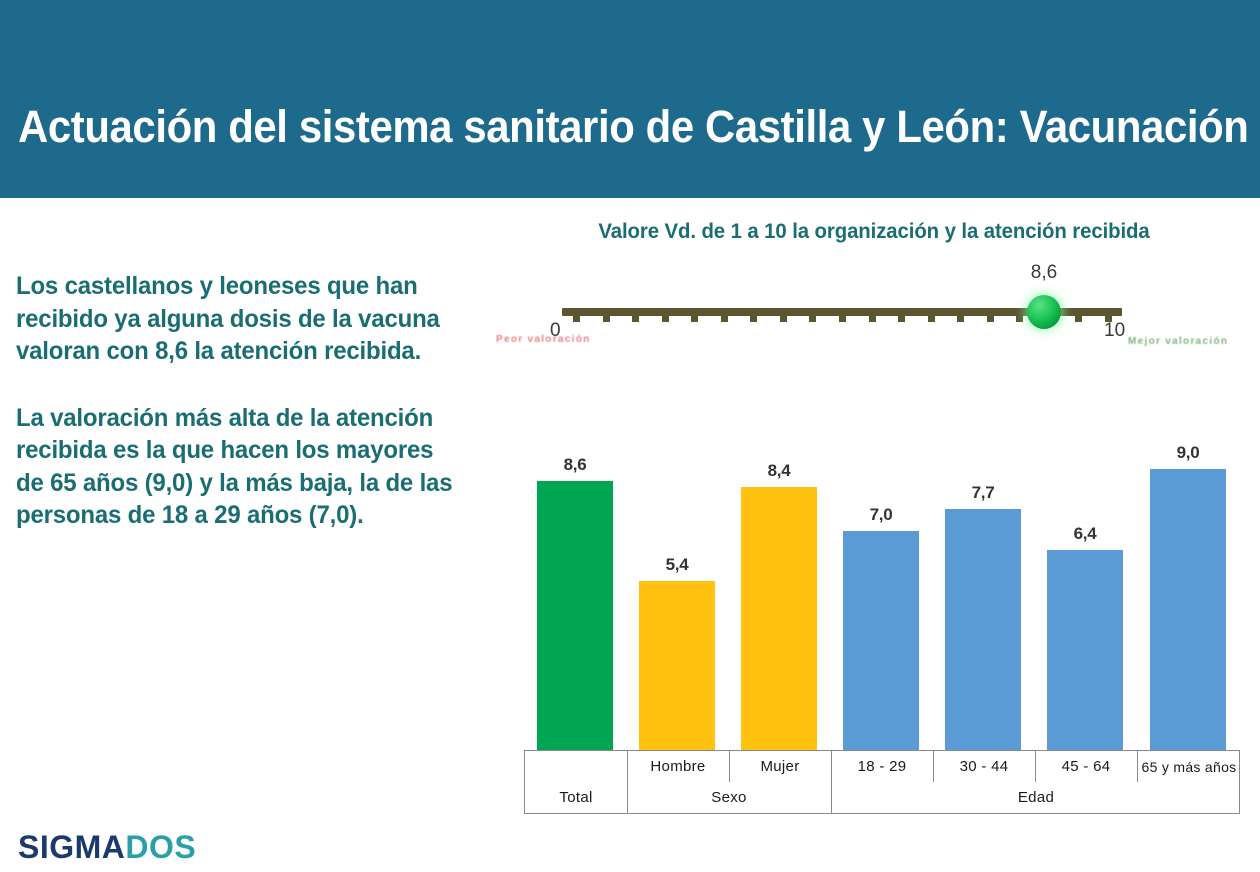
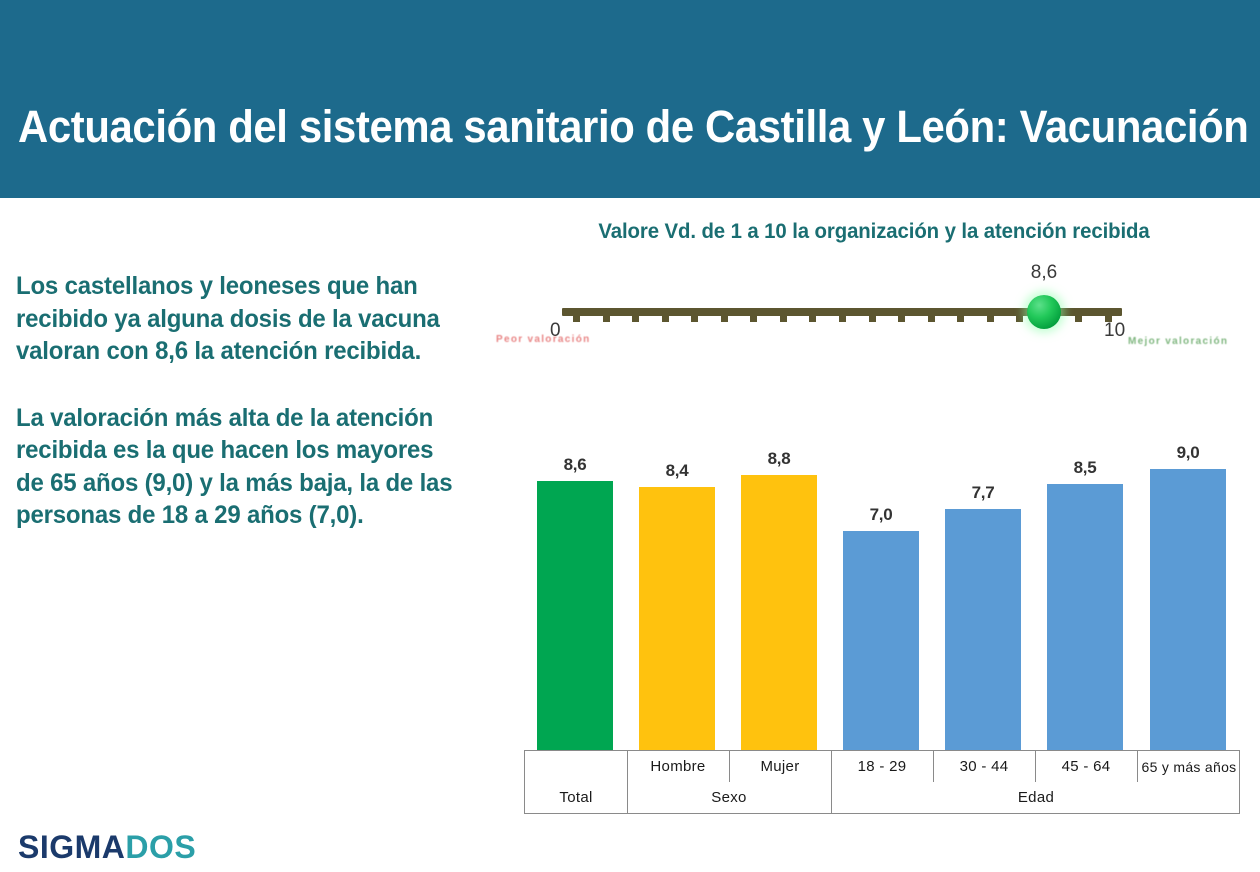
Hombre: 5,4 -> 8,4
Mujer: 8,4 -> 8,8
45 - 64: 6,4 -> 8,5
